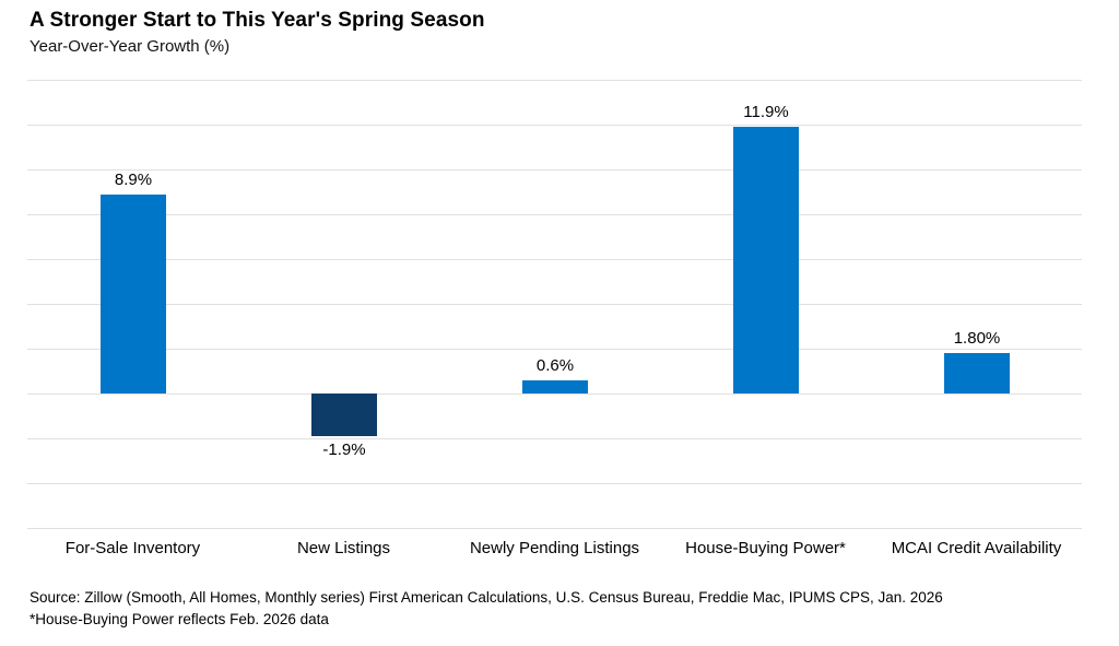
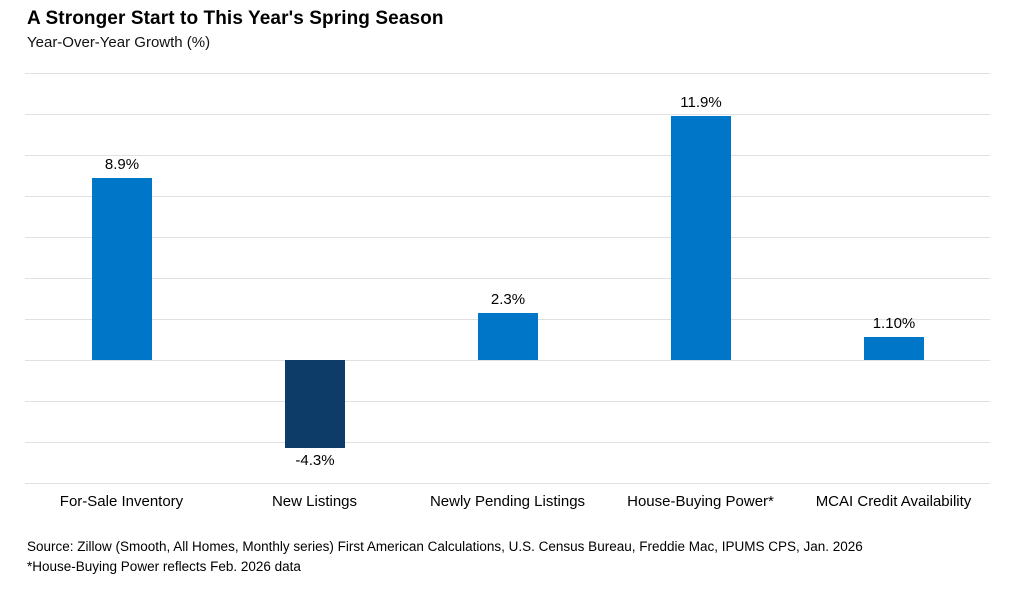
New Listings: -1.9% -> -4.3%
Newly Pending Listings: 0.6% -> 2.3%
MCAI Credit Availability: 1.80% -> 1.10%
